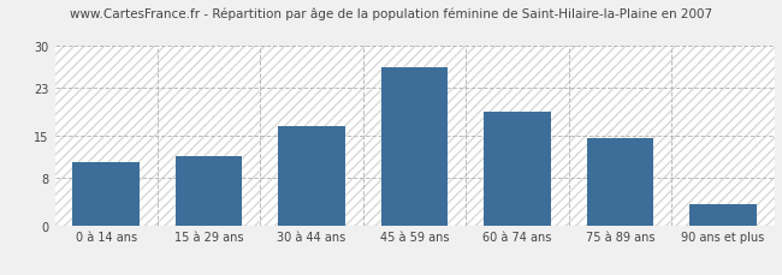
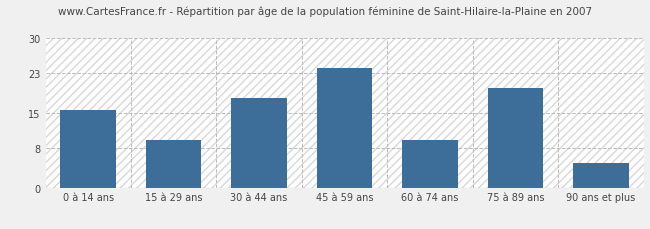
0 à 14 ans: 10.5 -> 15.5
15 à 29 ans: 11.5 -> 9.5
30 à 44 ans: 16.5 -> 18.0
45 à 59 ans: 26.5 -> 24.0
60 à 74 ans: 19.0 -> 9.5
75 à 89 ans: 14.5 -> 20.0
90 ans et plus: 3.5 -> 5.0
